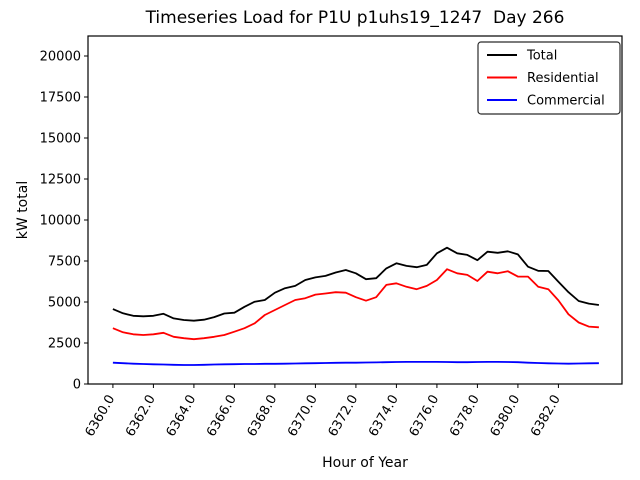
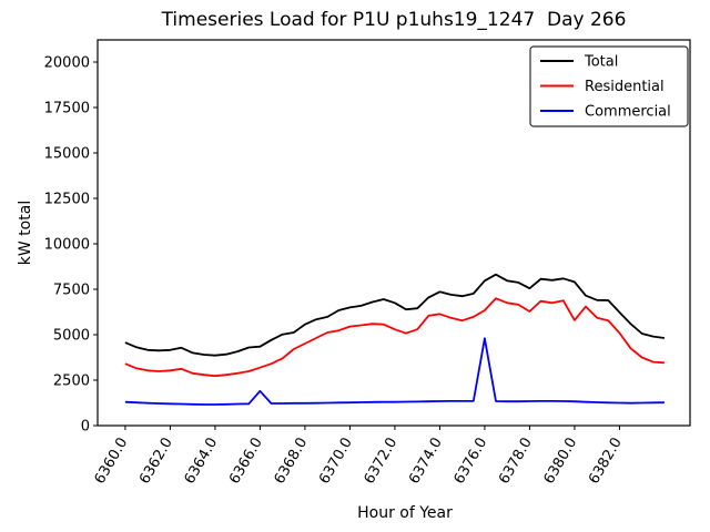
Commercial/6366.0: 1200 -> 1900
Commercial/6376.0: 1400 -> 4800
Residential/6380.0: 6600 -> 5800
